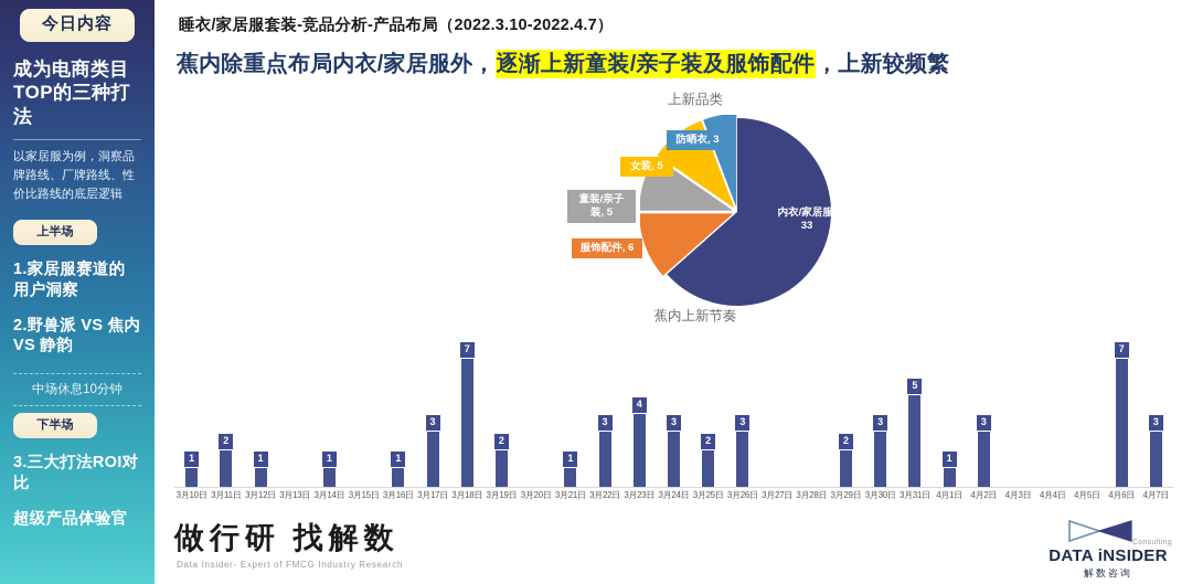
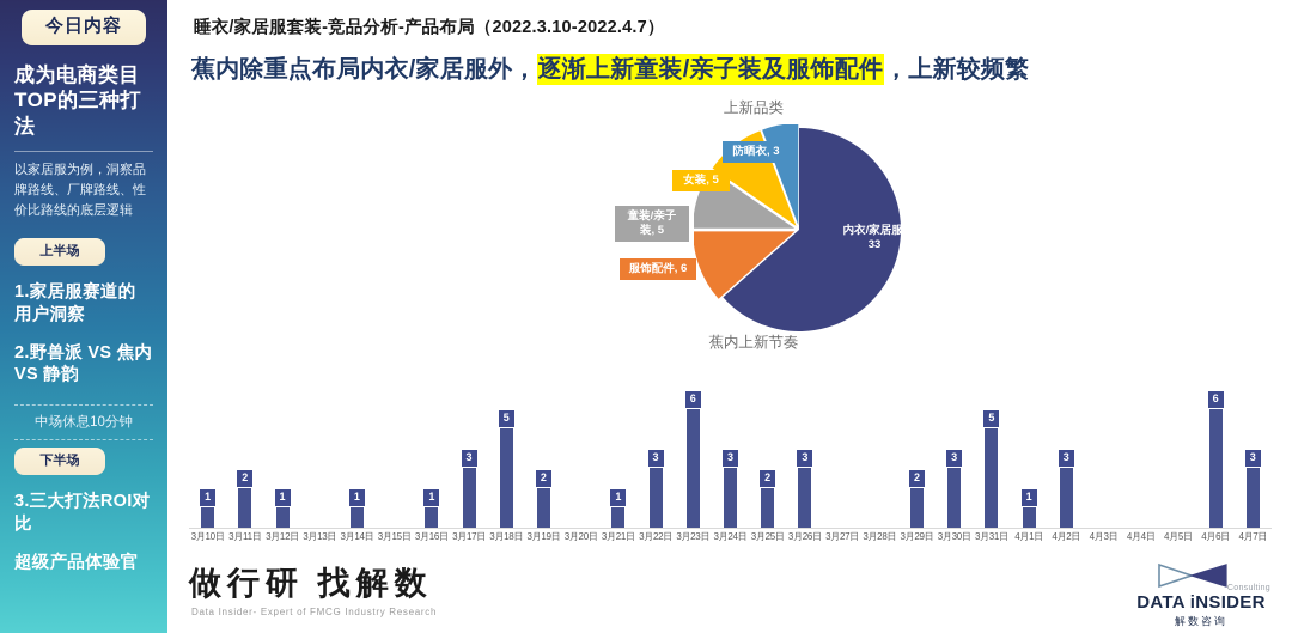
蕉内上新节奏/3月18日: 7 -> 5
蕉内上新节奏/3月23日: 4 -> 6
蕉内上新节奏/4月6日: 7 -> 6
